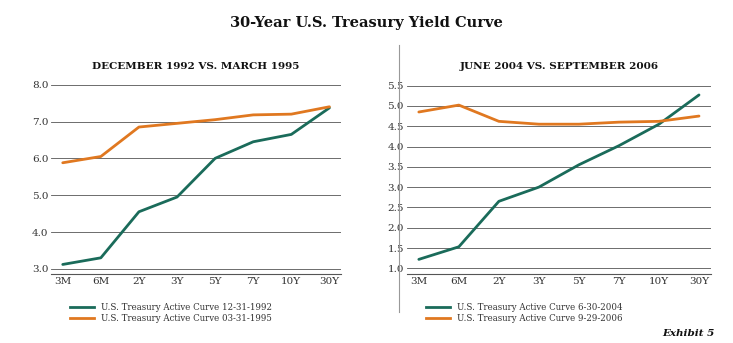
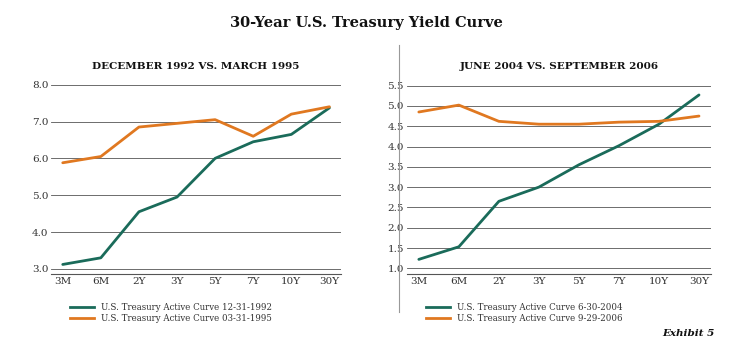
DECEMBER 1992 VS. MARCH 1995/U.S. Treasury Active Curve 03-31-1995/7Y: 7.18 -> 6.60
